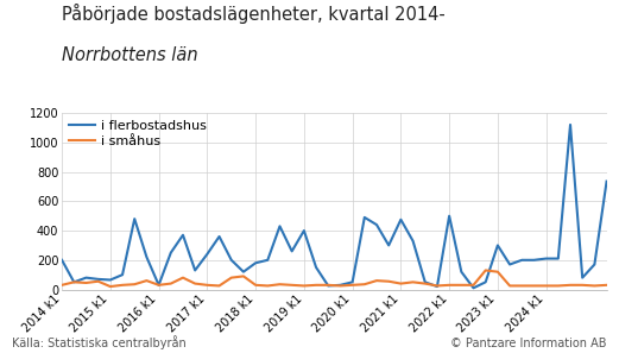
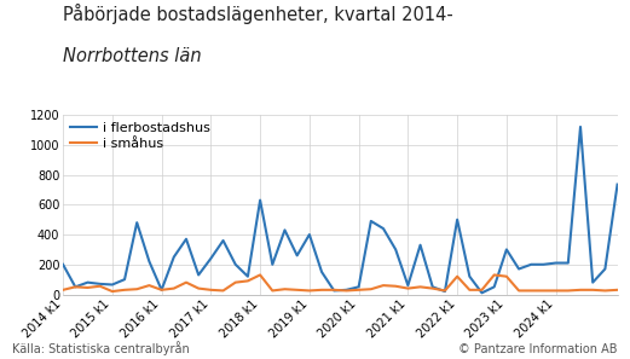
i flerbostadshus/2018 k1: 180 -> 630
i småhus/2018 k1: 30 -> 130
i flerbostadshus/2021 k1: 480 -> 60
i småhus/2022 k1: 30 -> 120
